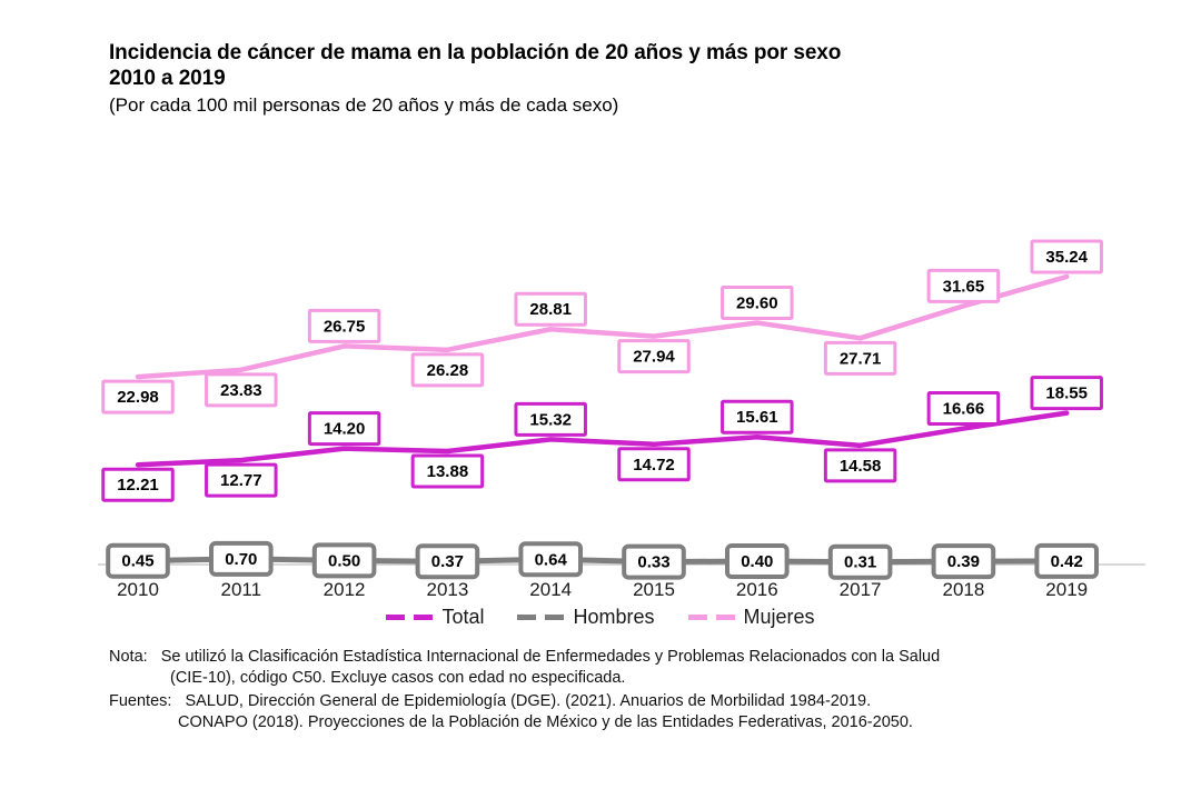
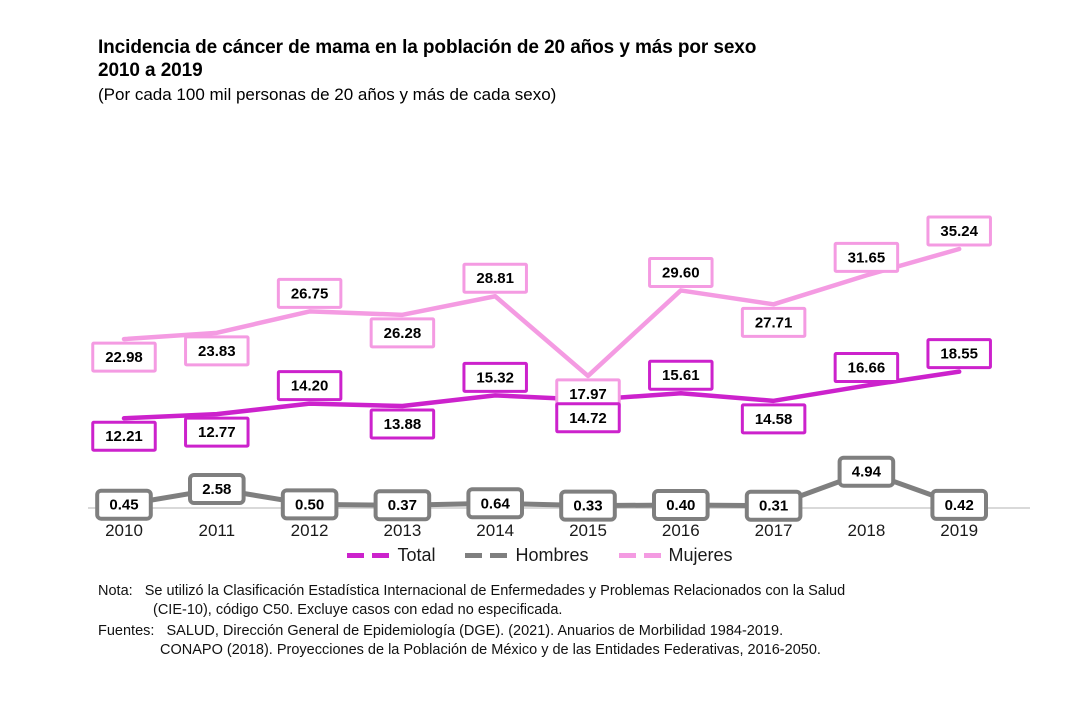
Hombres/2011: 0.70 -> 2.58
Mujeres/2015: 27.94 -> 17.97
Hombres/2018: 0.39 -> 4.94
